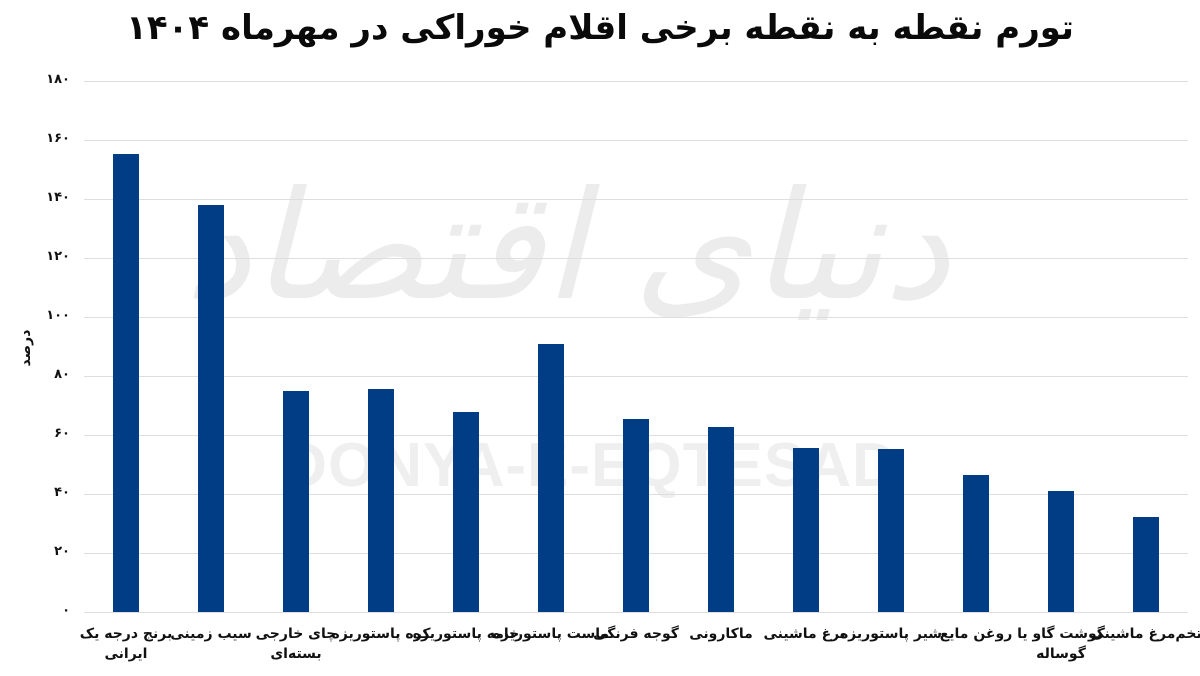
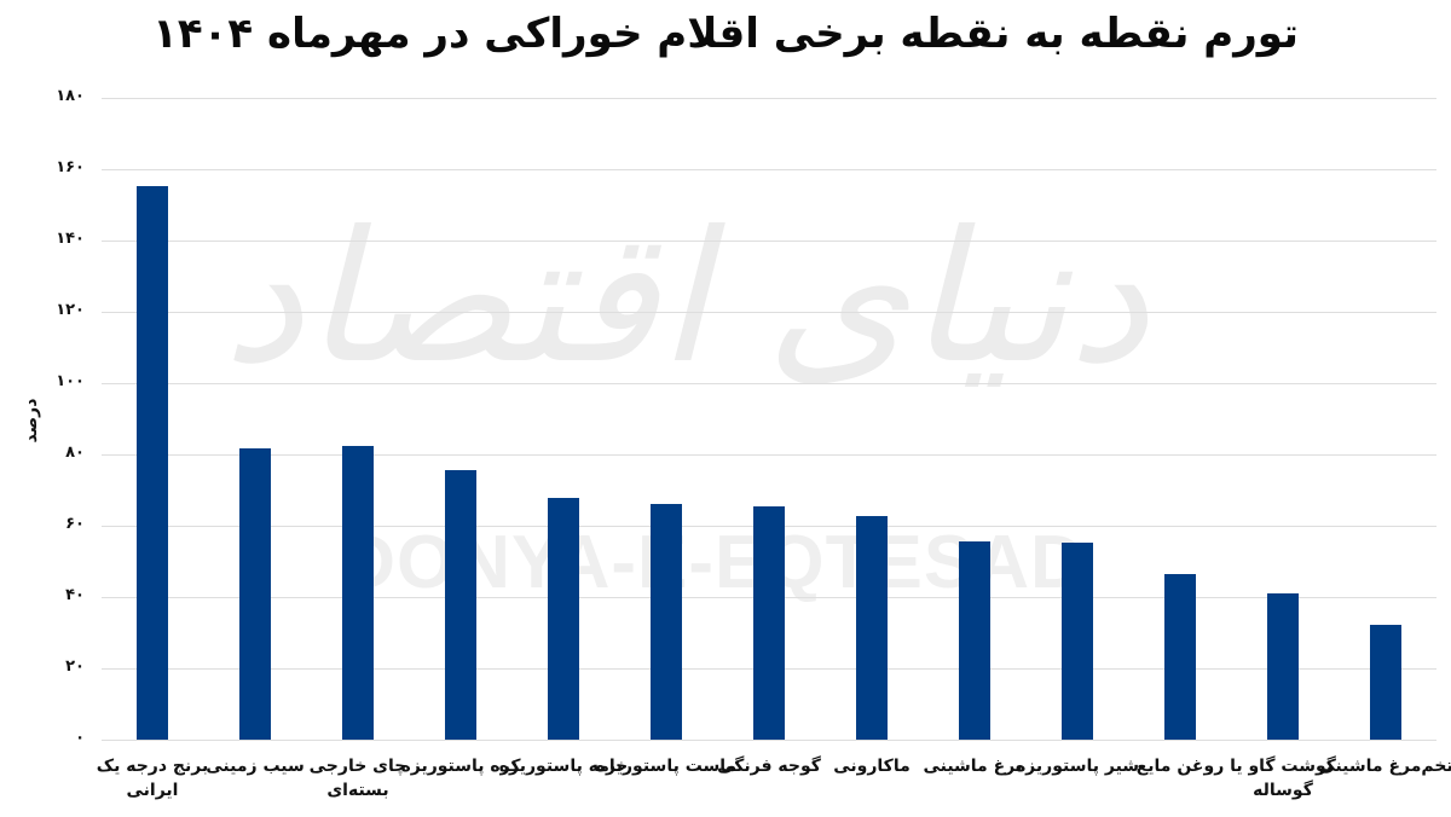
سیب زمینی: 138 -> 82
چای خارجی بسته‌ای: 75 -> 82
ماست پاستوریزه: 91 -> 66
